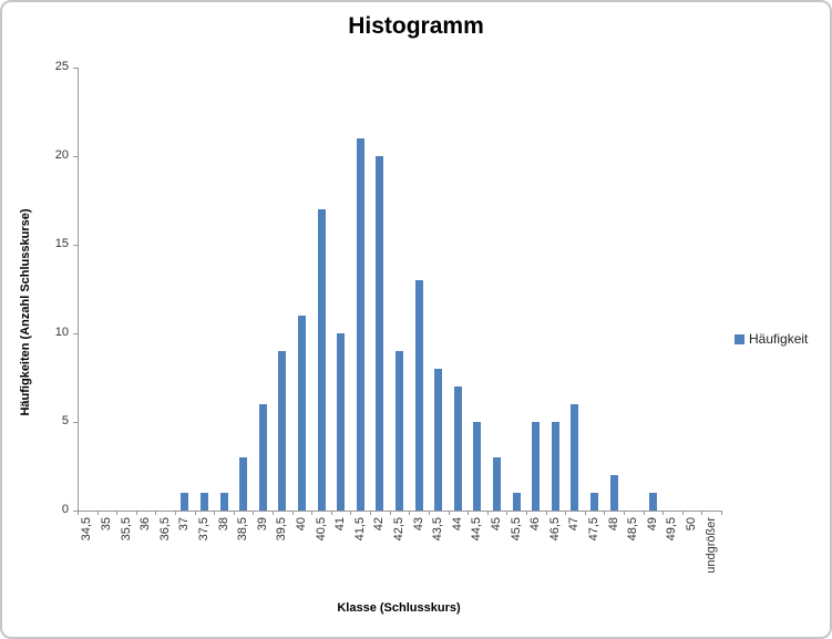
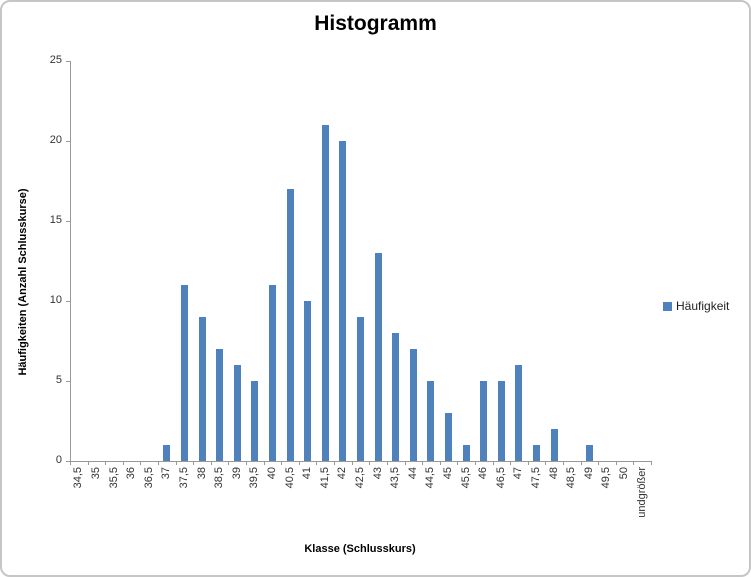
37,5: 1 -> 11
38: 1 -> 9
38,5: 3 -> 7
39,5: 9 -> 5
